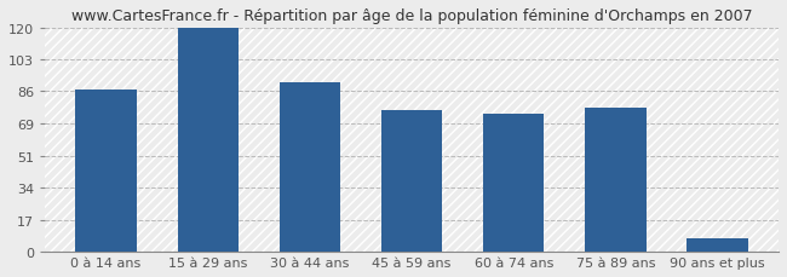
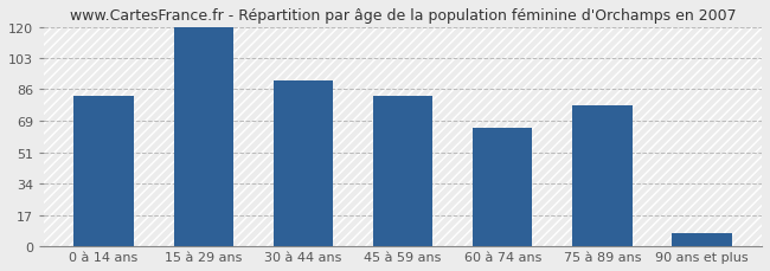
0 à 14 ans: 87 -> 82
45 à 59 ans: 76 -> 82
60 à 74 ans: 74 -> 65
